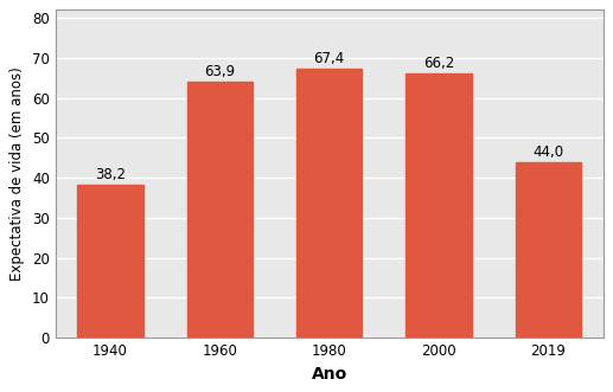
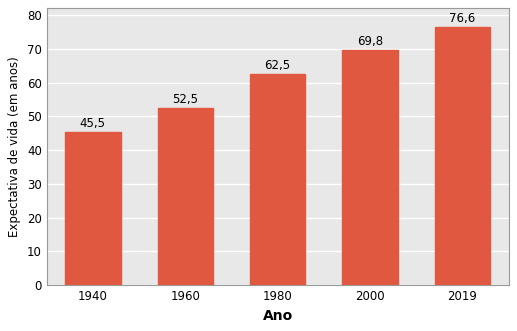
1940: 38,2 -> 45,5
1960: 63,9 -> 52,5
1980: 67,4 -> 62,5
2000: 66,2 -> 69,8
2019: 44,0 -> 76,6
